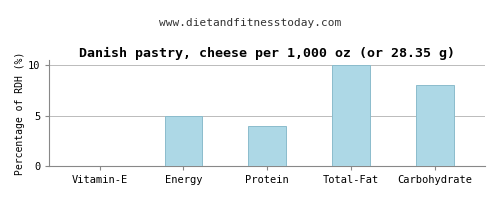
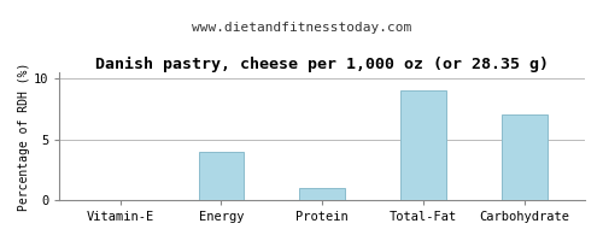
Energy: 5 -> 4
Protein: 4 -> 1
Total-Fat: 10 -> 9
Carbohydrate: 8 -> 7
